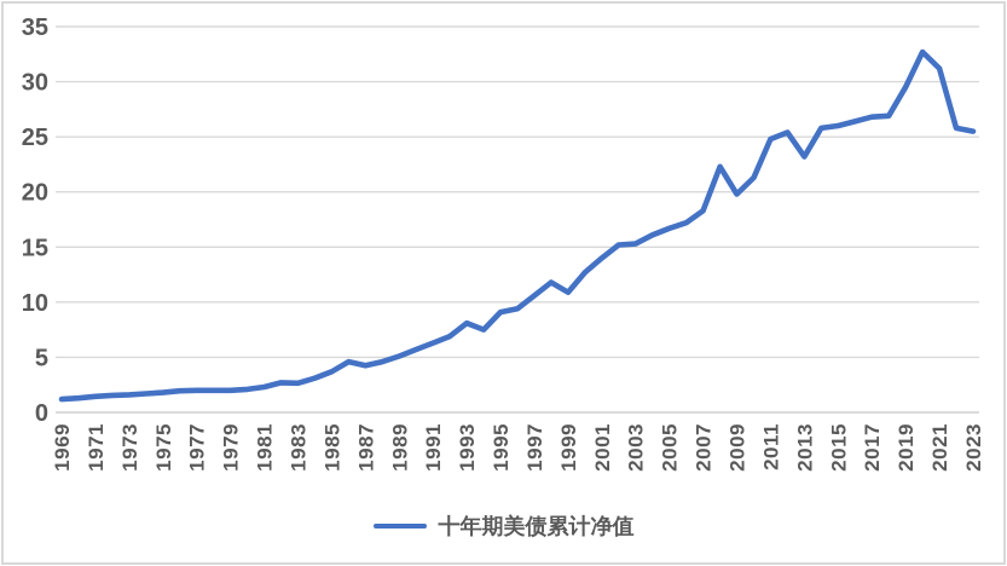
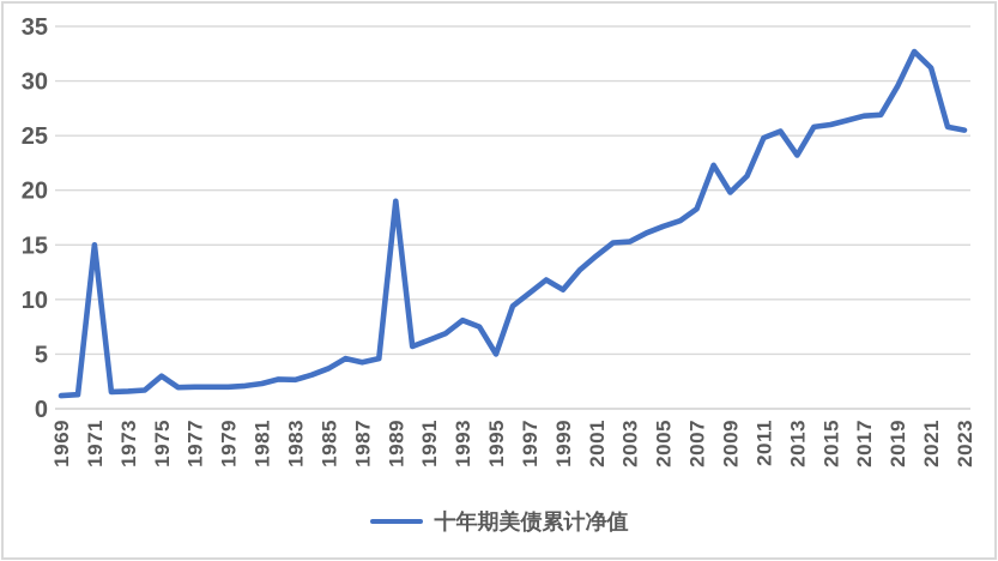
1971: 1 -> 15
1975: 2 -> 3
1989: 5 -> 19
1995: 9 -> 5
